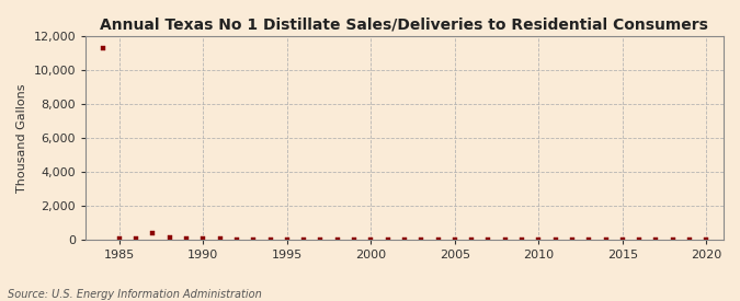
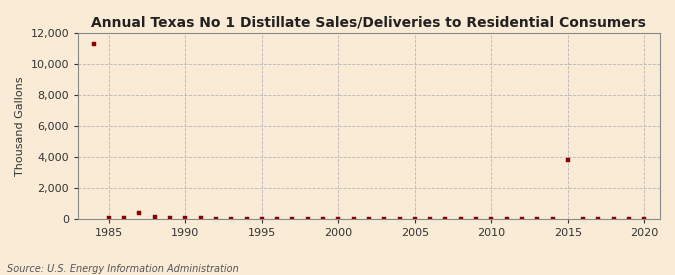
2015: 0 -> 3,800
